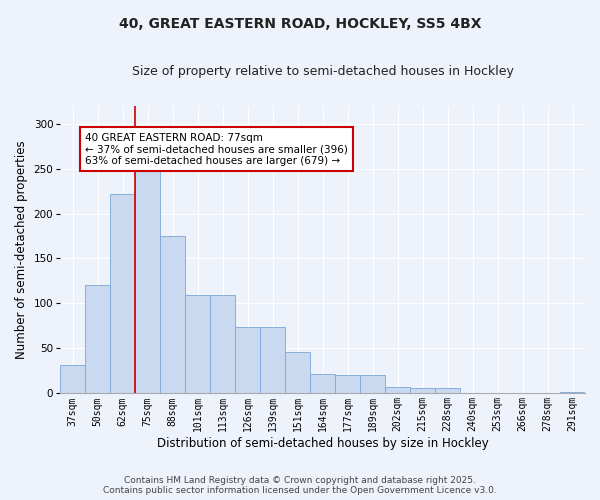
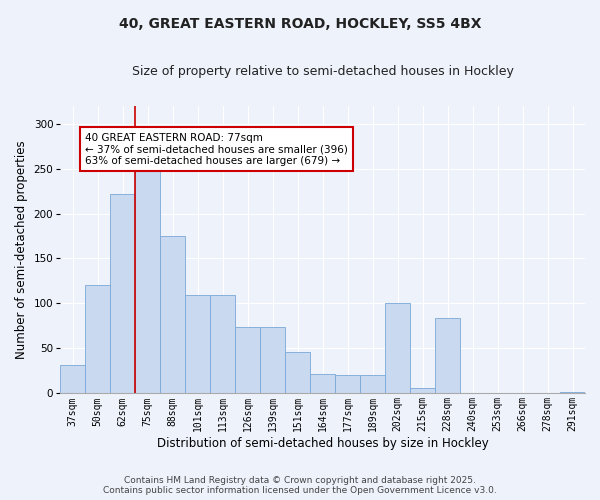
202sqm: 7 -> 100
228sqm: 6 -> 84
